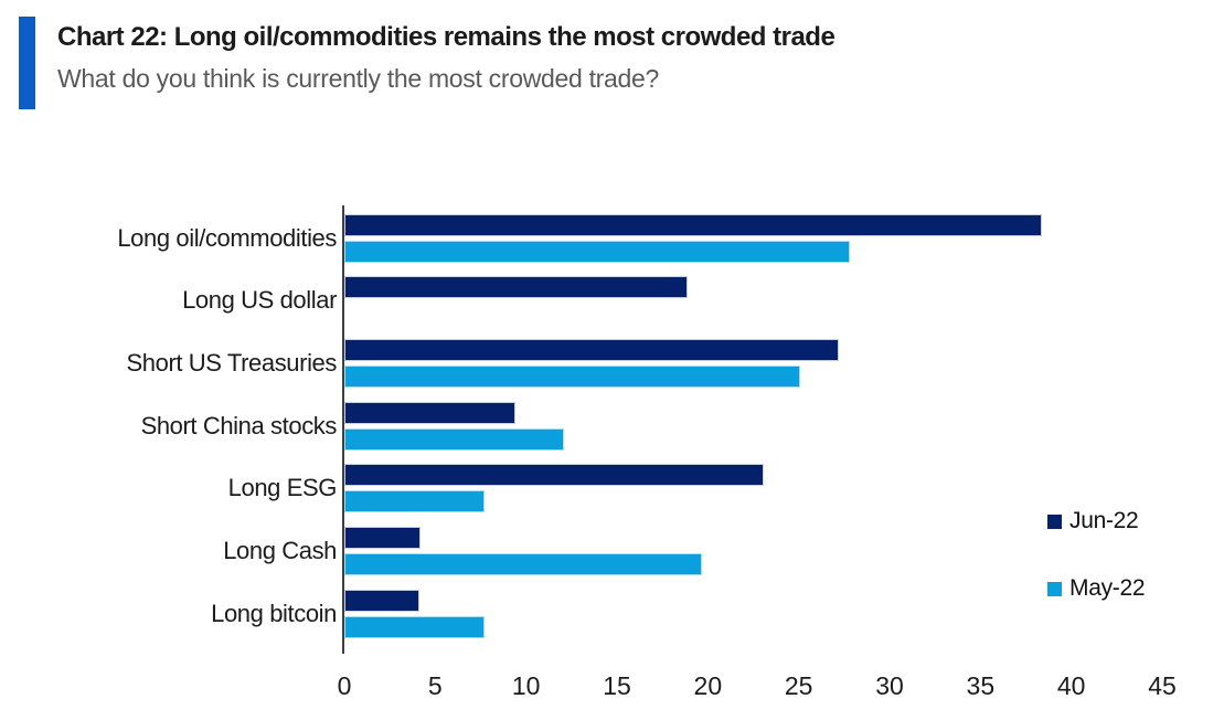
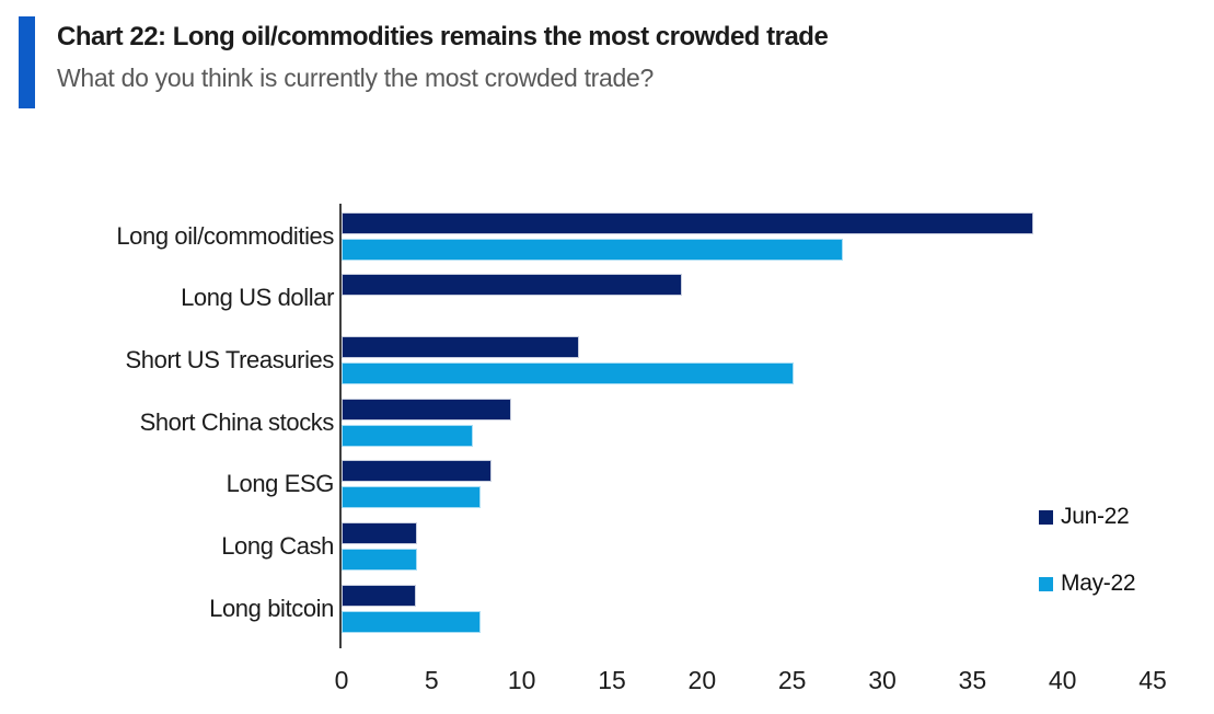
Jun-22/Short US Treasuries: 27.2 -> 13.2
May-22/Short China stocks: 12.1 -> 7.3
Jun-22/Long ESG: 23.1 -> 8.3
May-22/Long Cash: 19.7 -> 4.2
